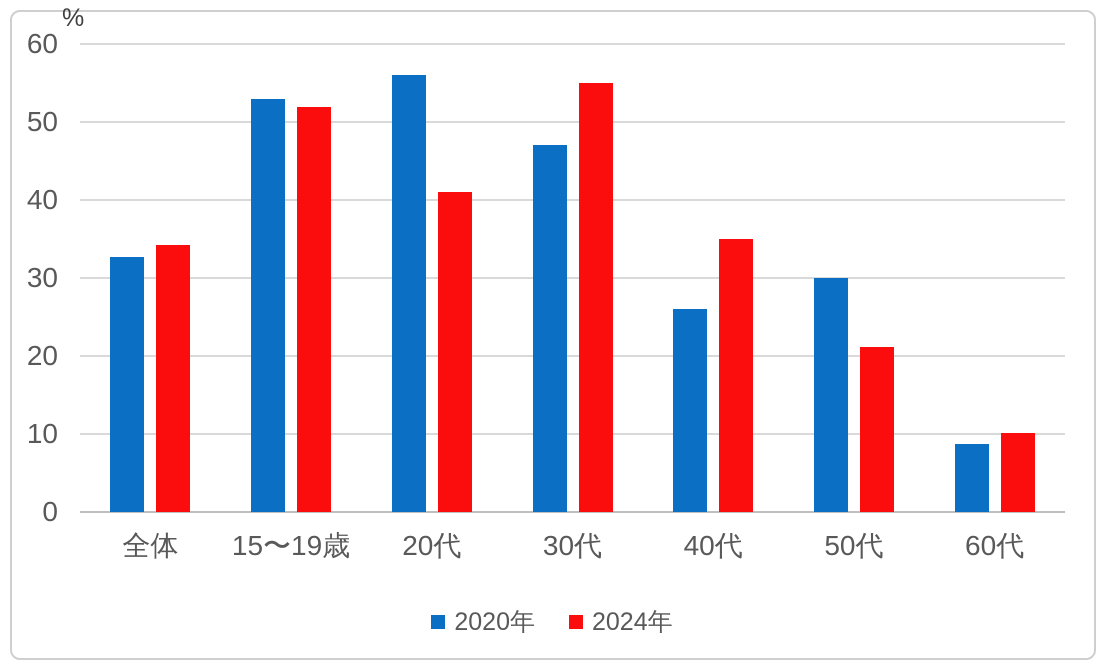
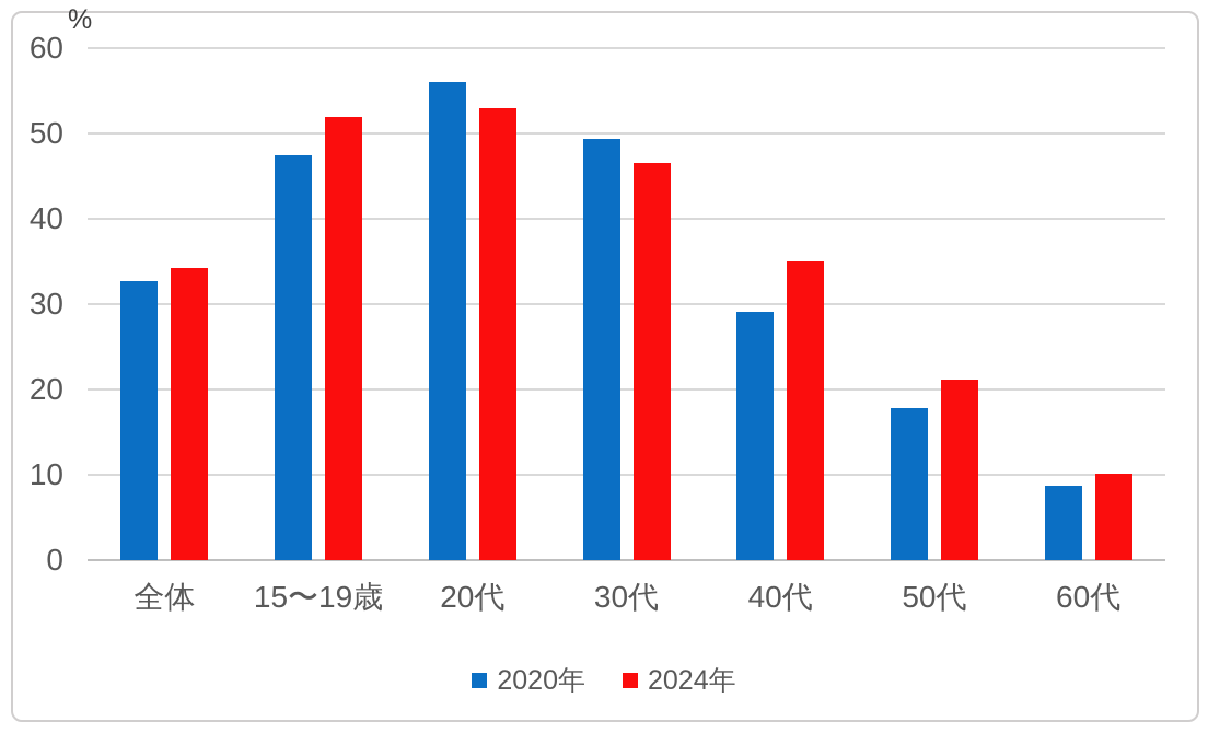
2020年/15〜19歳: 53 -> 48
2024年/20代: 41 -> 53
2020年/30代: 47 -> 49
2024年/30代: 55 -> 47
2020年/40代: 26 -> 29
2020年/50代: 30 -> 18
